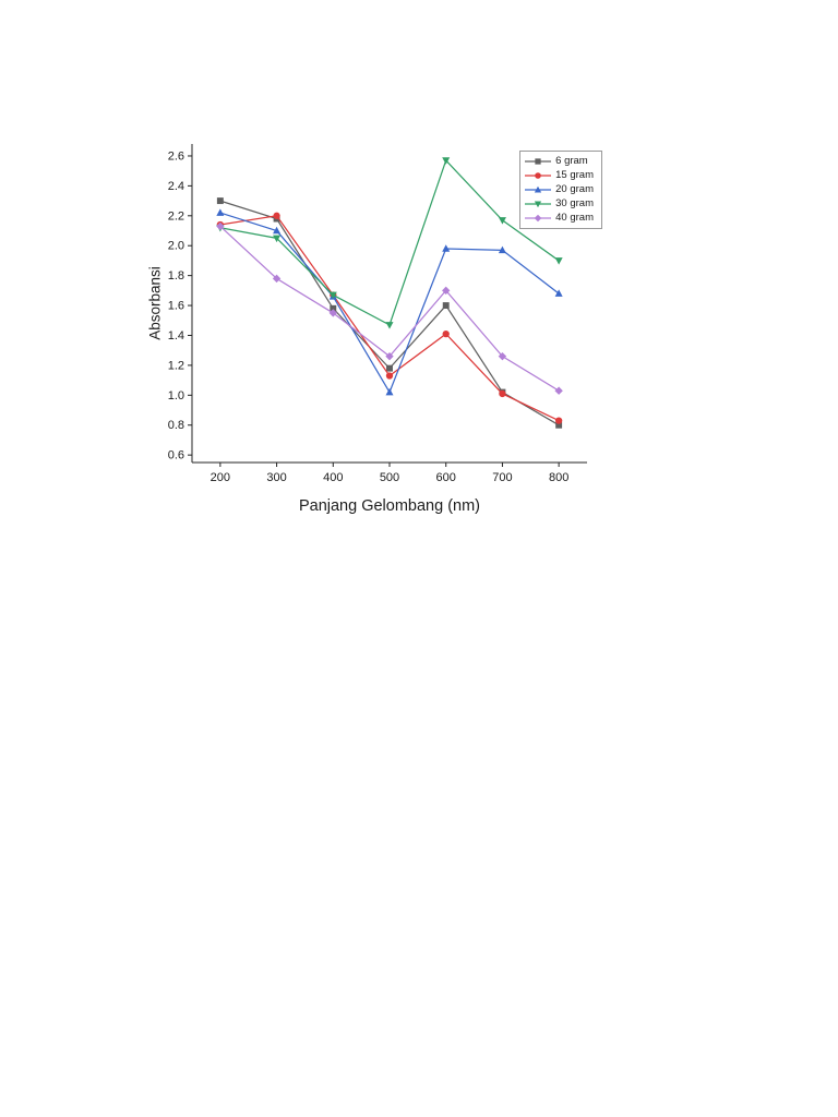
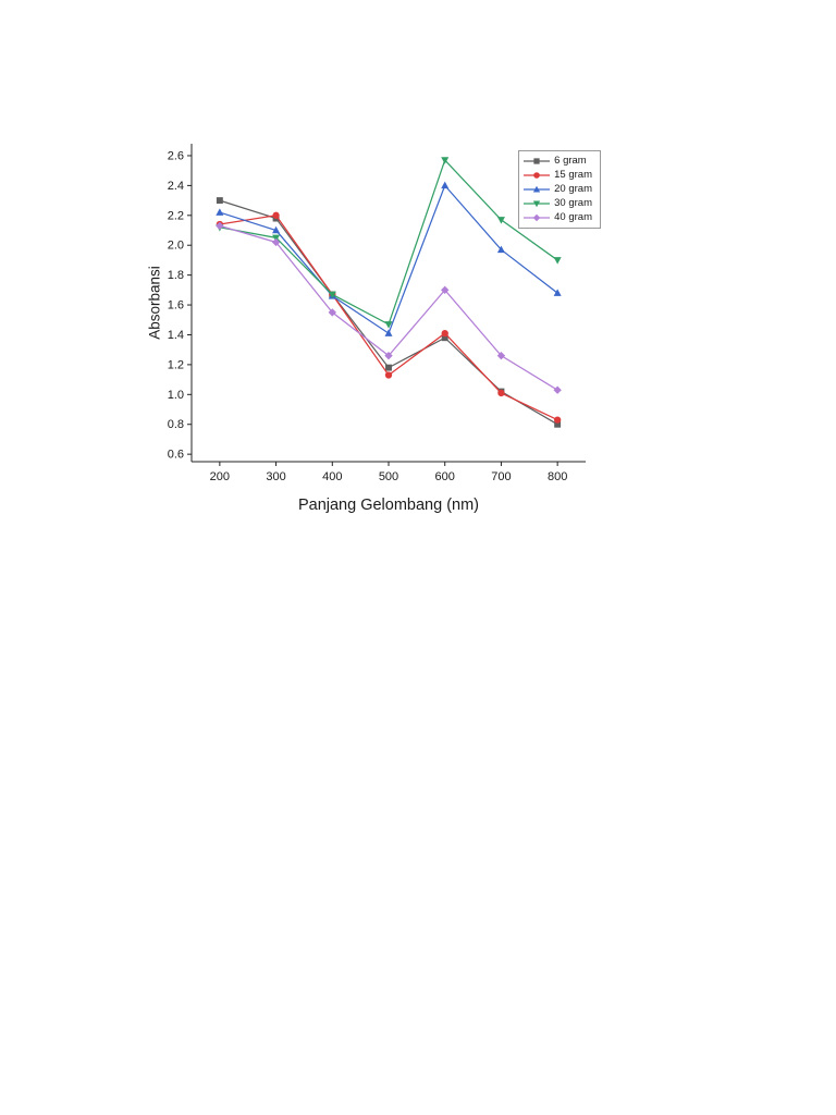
40 gram/300: 1.78 -> 2.02
6 gram/400: 1.58 -> 1.67
20 gram/500: 1.02 -> 1.41
6 gram/600: 1.60 -> 1.38
20 gram/600: 1.98 -> 2.40
